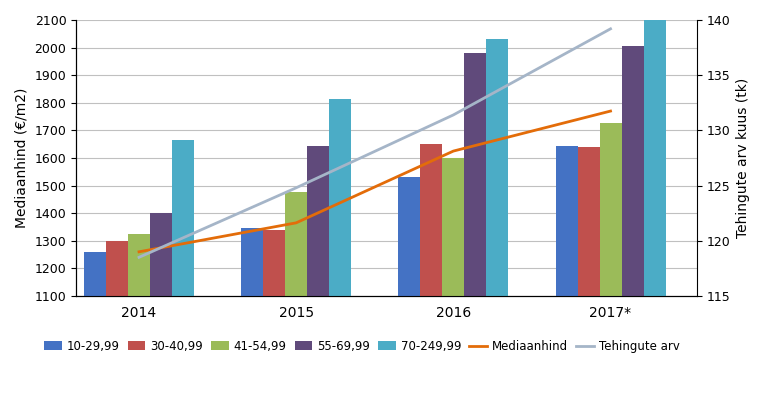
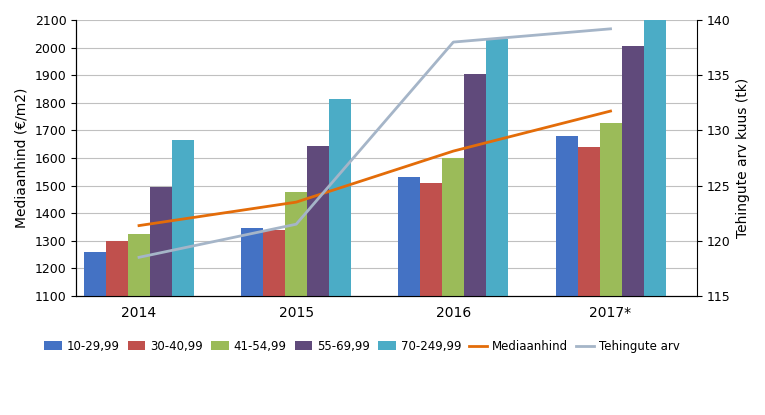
Mediaanhind/2014: 1260 -> 1355
55-69,99/2014: 1400 -> 1495
Mediaanhind/2015: 1365 -> 1440
Tehingute arv/2015: 124.8 -> 121.5
30-40,99/2016: 1650 -> 1510
Tehingute arv/2016: 131.4 -> 138.0
55-69,99/2016: 1980 -> 1905
10-29,99/2017*: 1645 -> 1680
